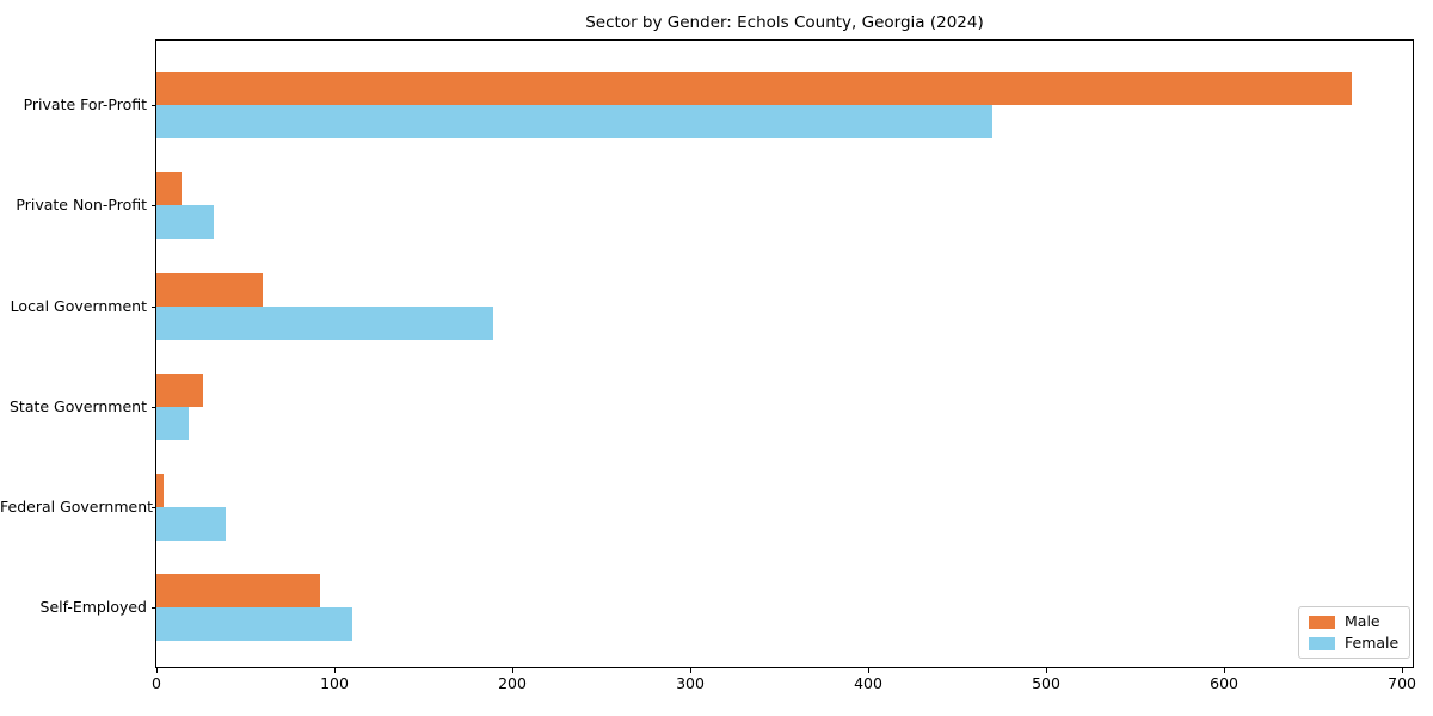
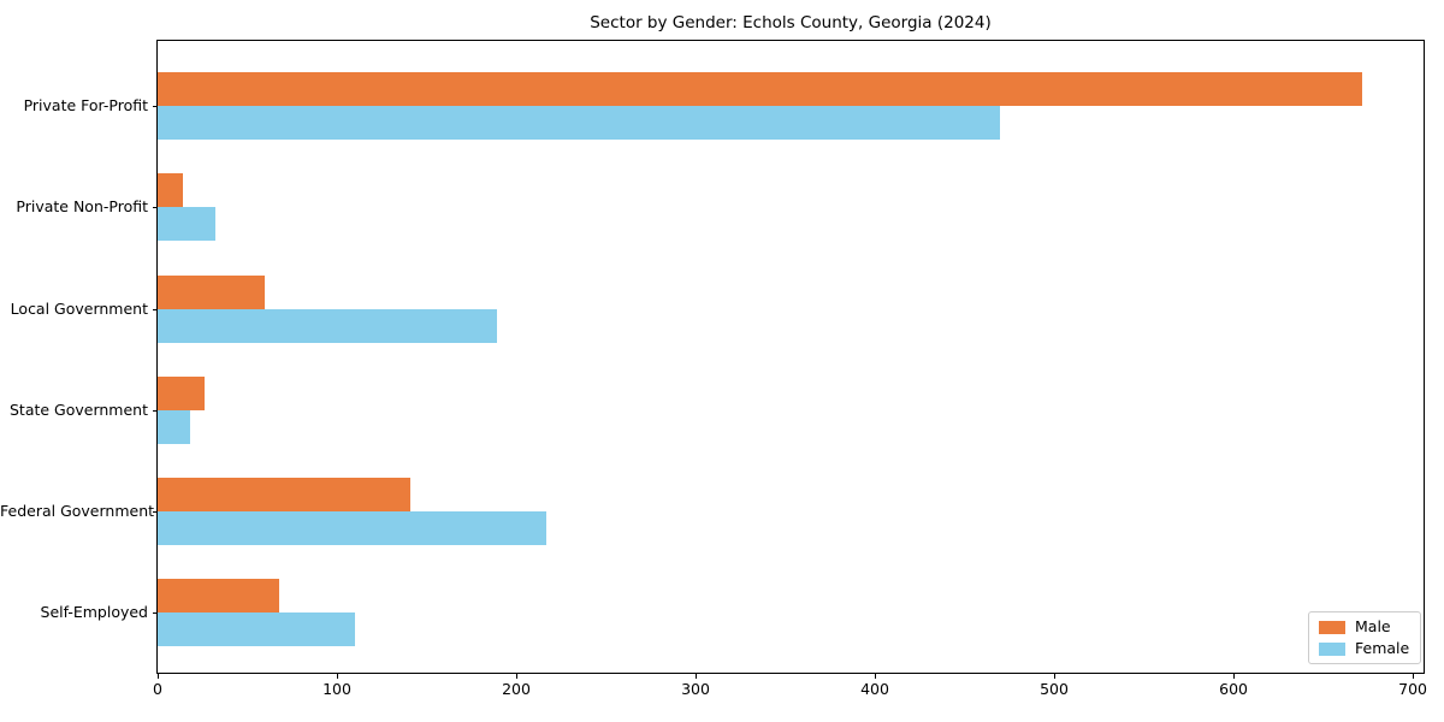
Male/Federal Government: 4 -> 141
Female/Federal Government: 39 -> 217
Male/Self-Employed: 92 -> 68
